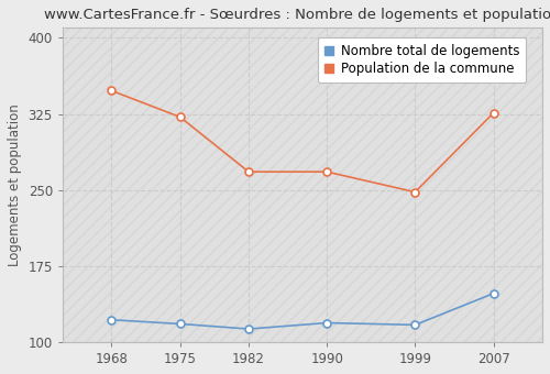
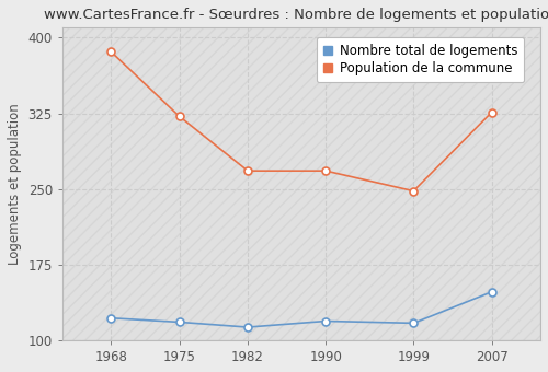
Population de la commune/1968: 348 -> 386
